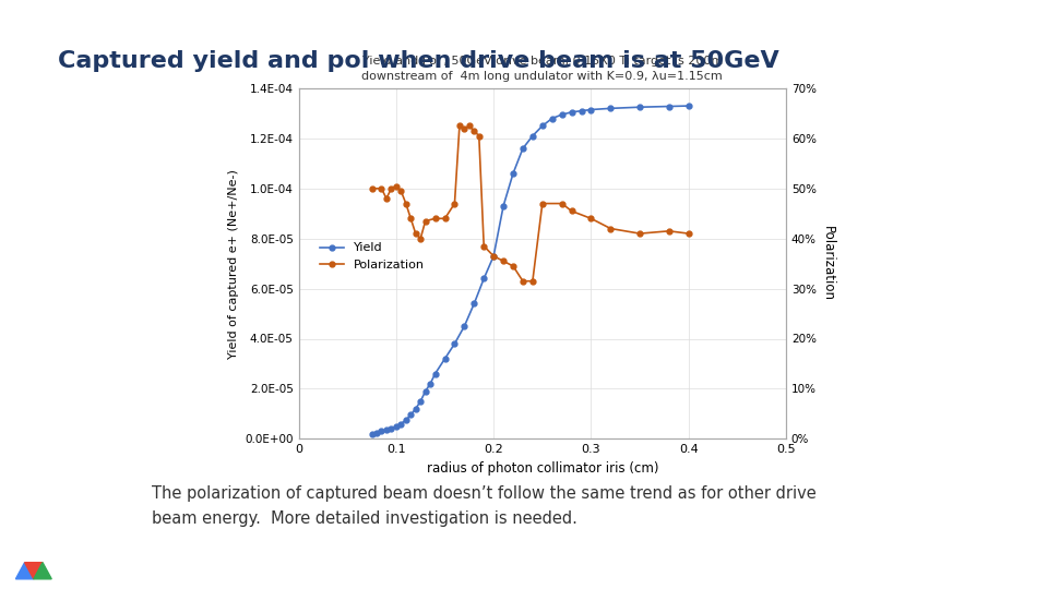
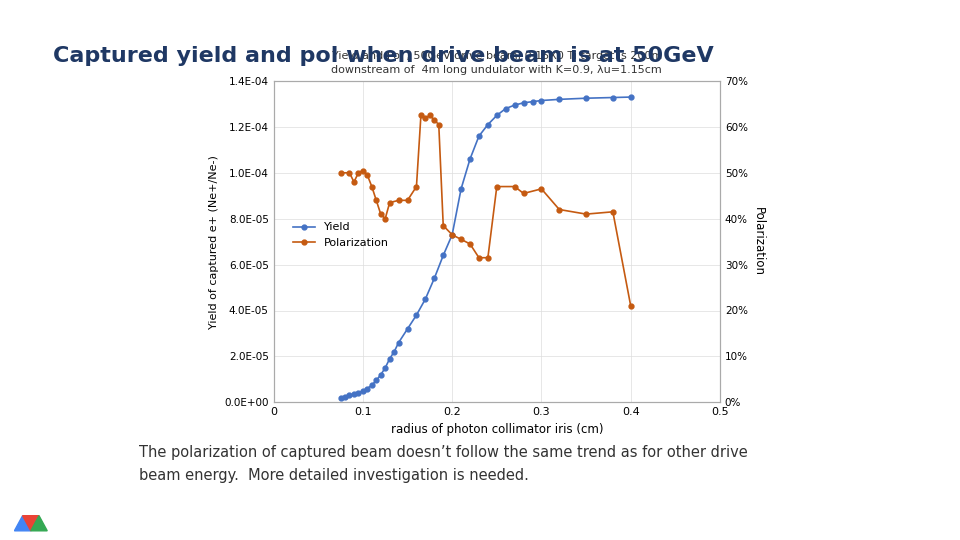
Polarization/0.3: 44.0% -> 46.5%
Polarization/0.4: 41.0% -> 21.0%
